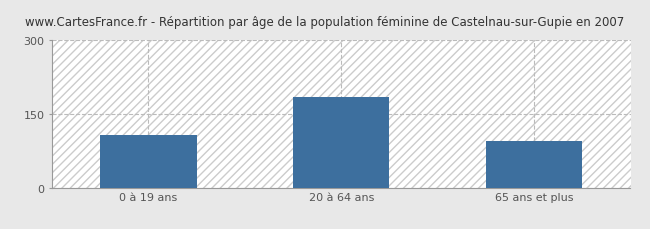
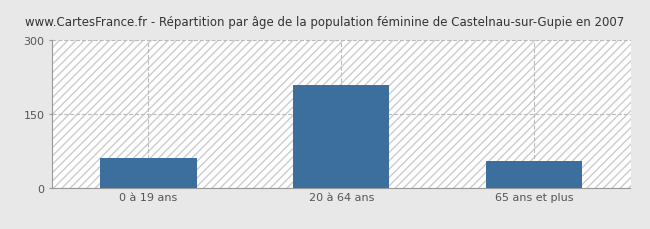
0 à 19 ans: 107 -> 60
20 à 64 ans: 185 -> 210
65 ans et plus: 95 -> 55
